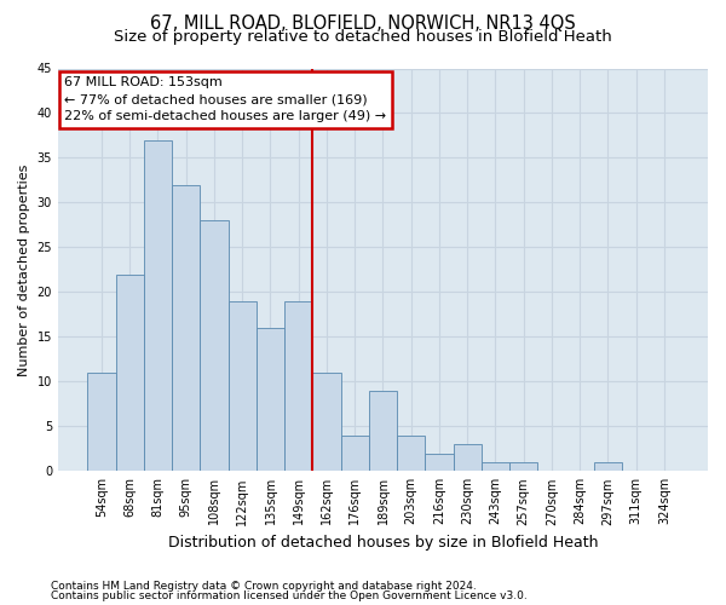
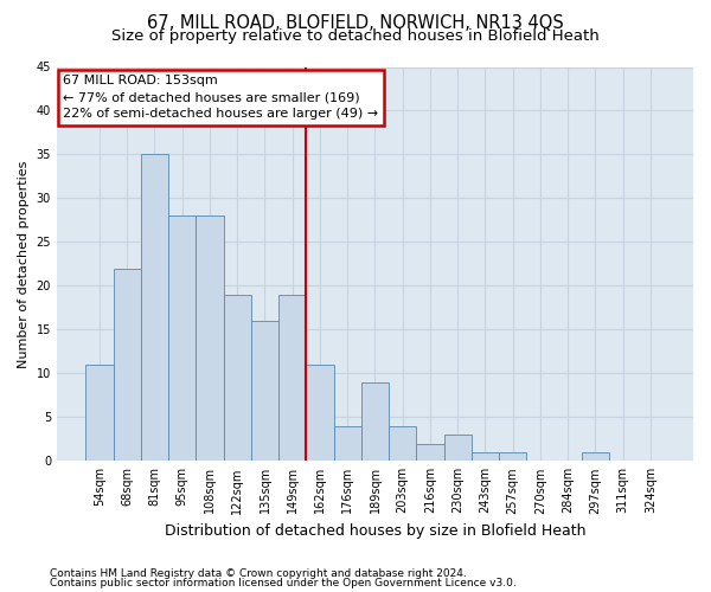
81sqm: 37 -> 35
95sqm: 32 -> 28
